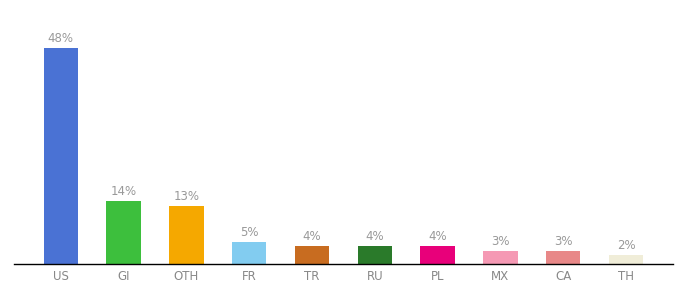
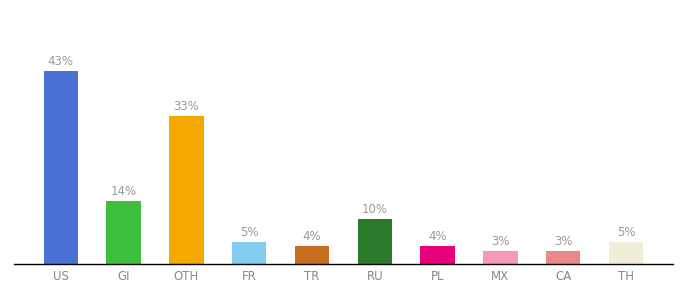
US: 48% -> 43%
OTH: 13% -> 33%
RU: 4% -> 10%
TH: 2% -> 5%
